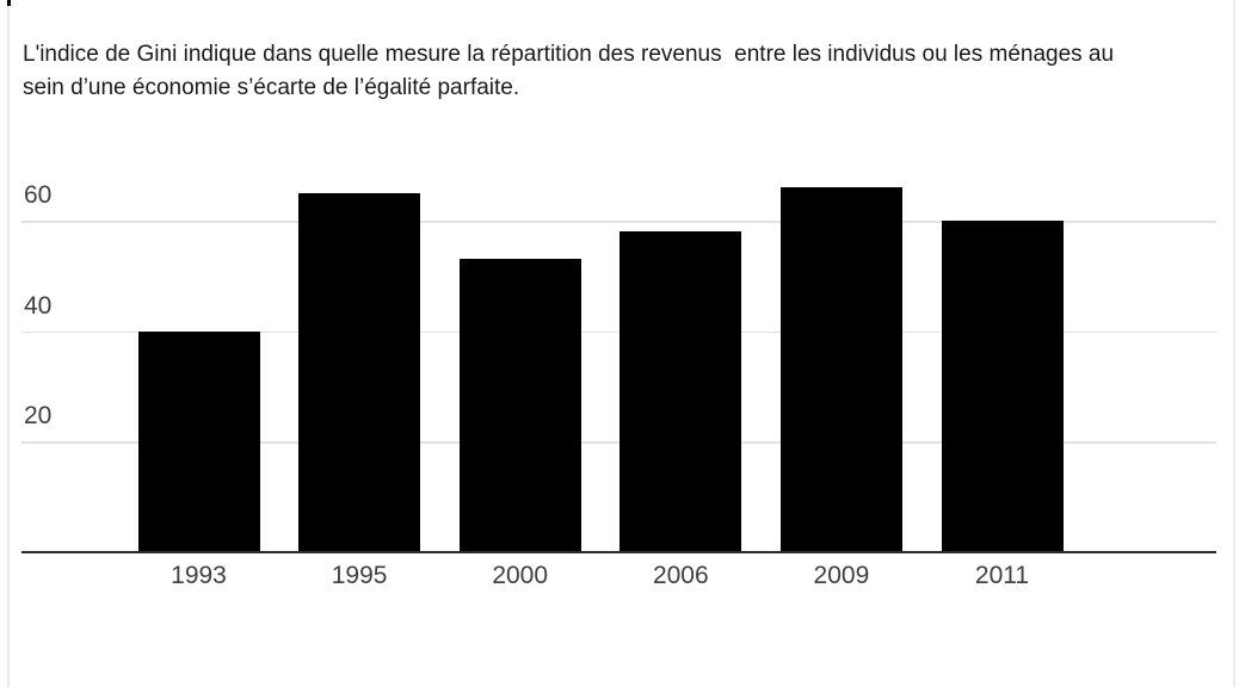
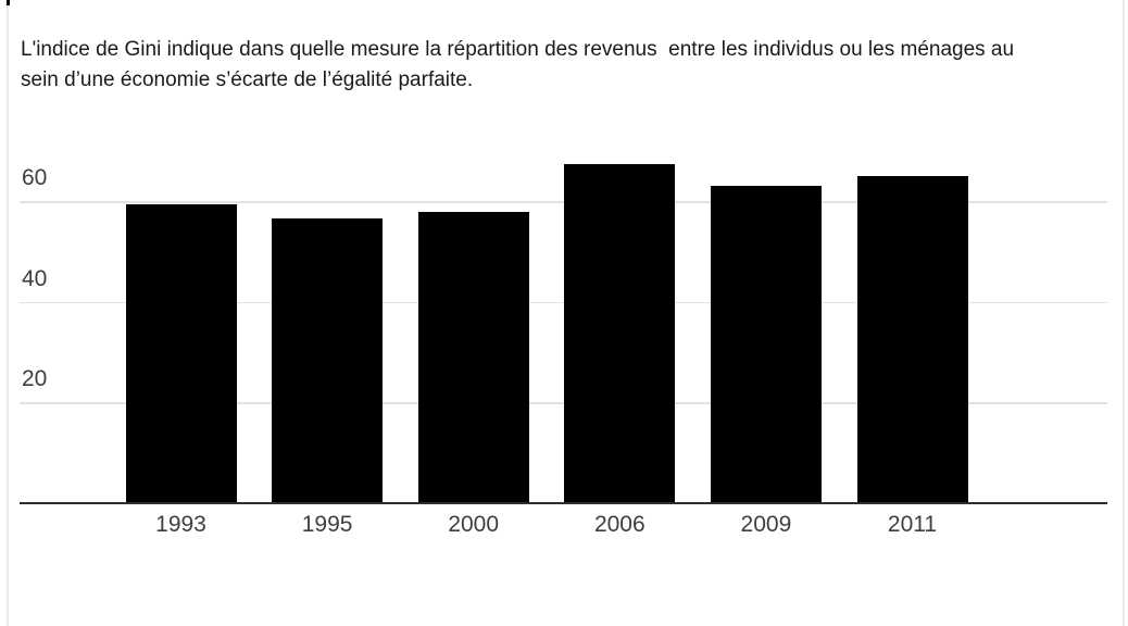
1993: 40 -> 59
1995: 65 -> 57
2000: 53 -> 58
2006: 58 -> 67
2009: 66 -> 63
2011: 60 -> 65
